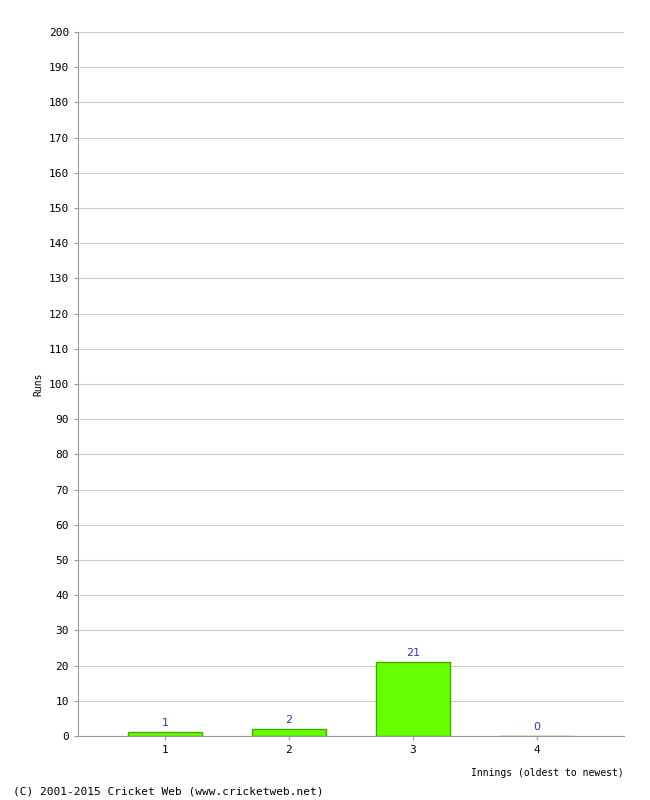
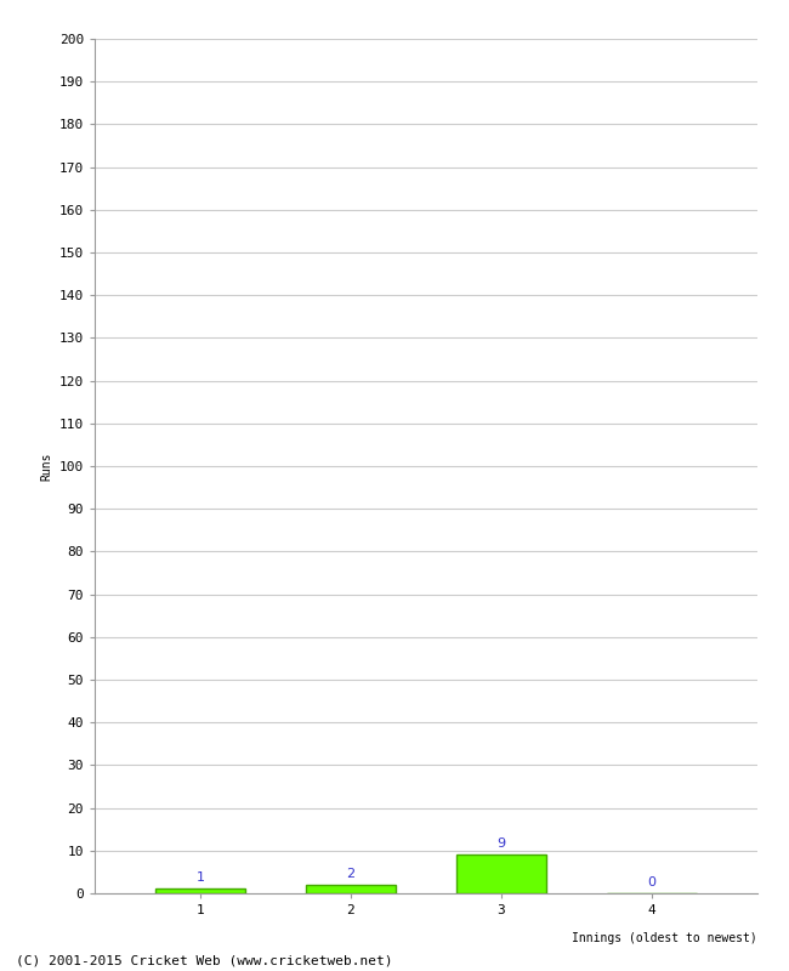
3: 21 -> 9
